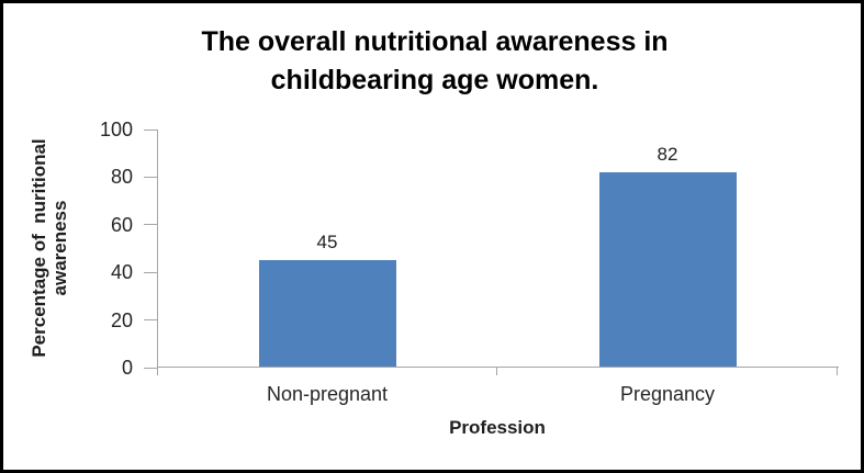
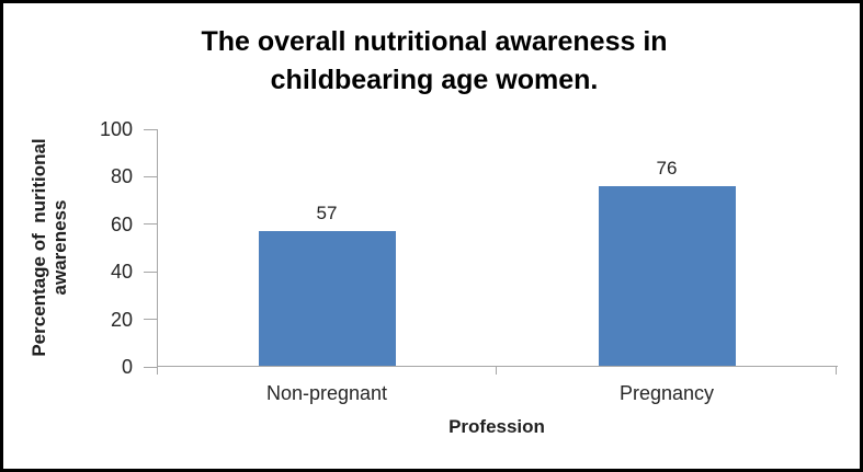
Non-pregnant: 45 -> 57
Pregnancy: 82 -> 76
